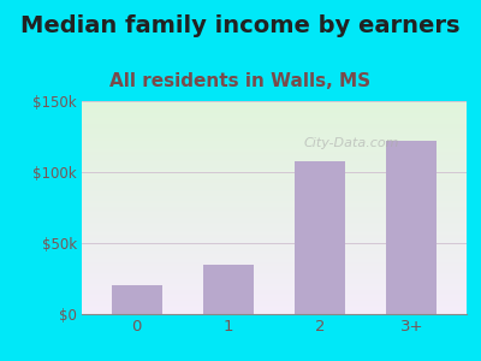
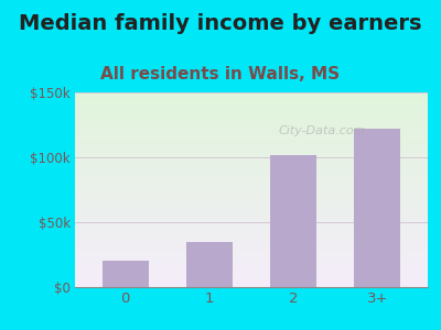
2: $108k -> $102k
